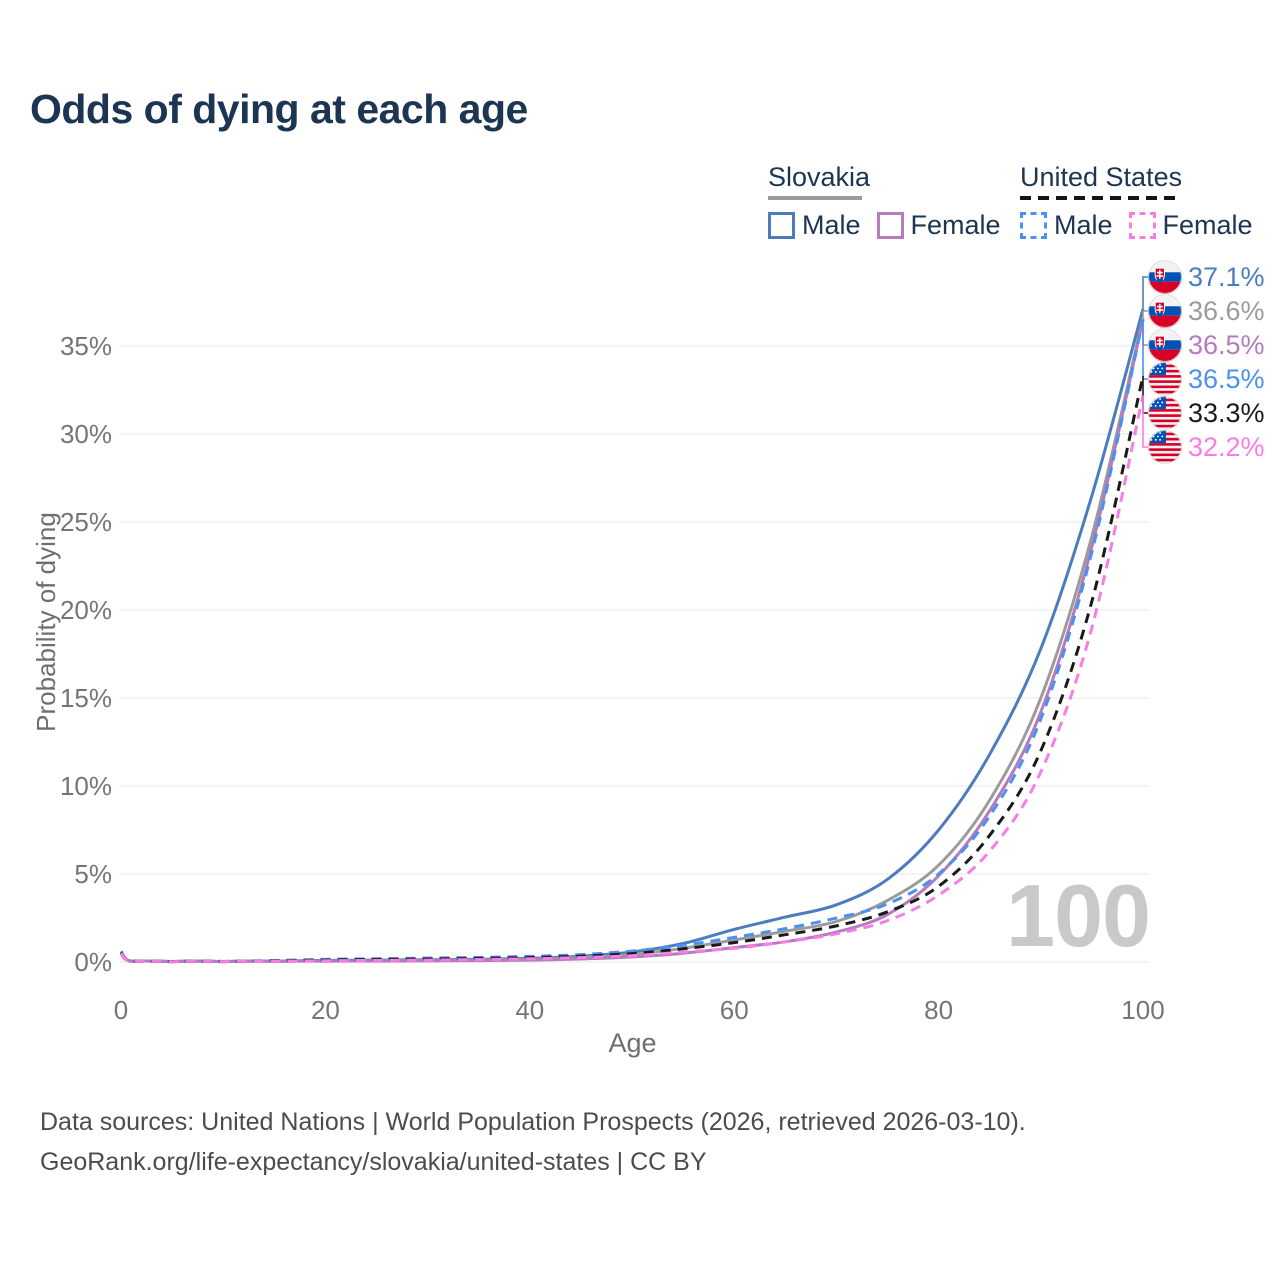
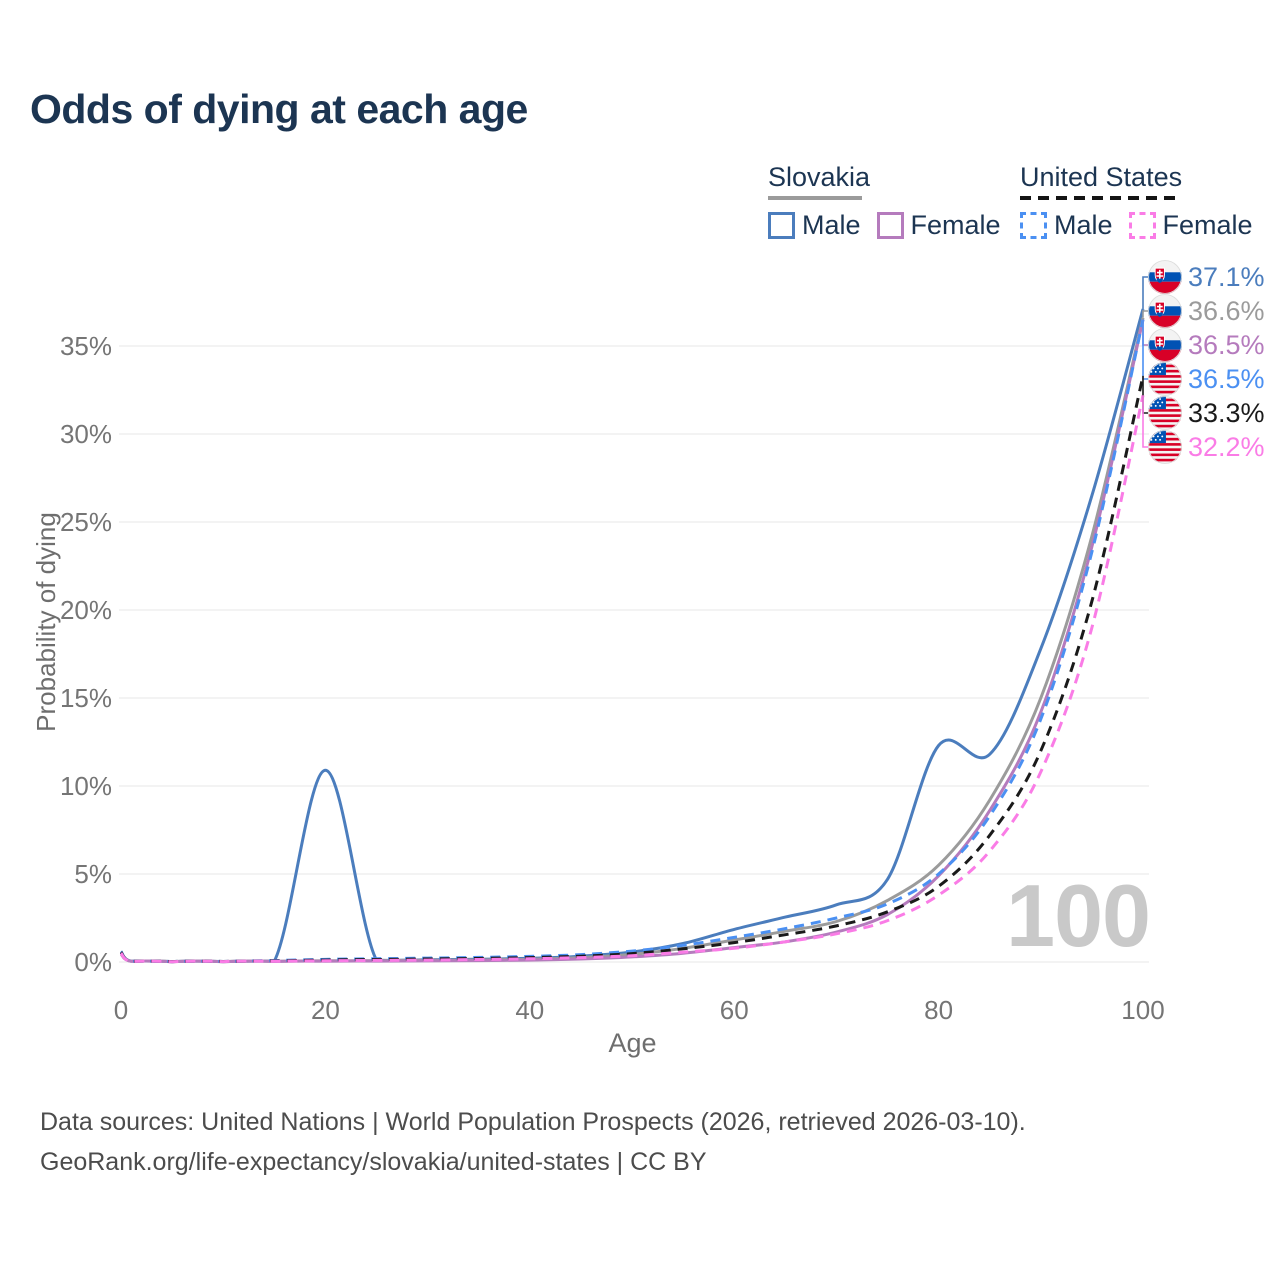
Slovakia Male/20: 0.1% -> 10.9%
Slovakia Male/80: 7.5% -> 12.3%
